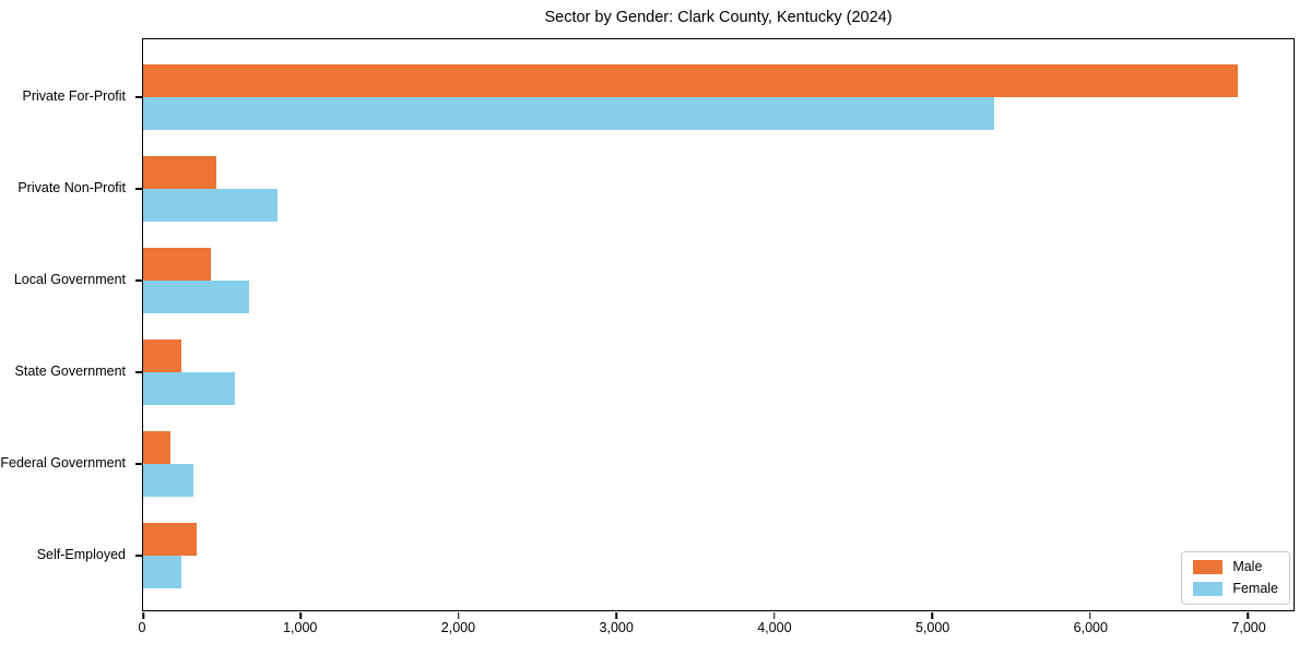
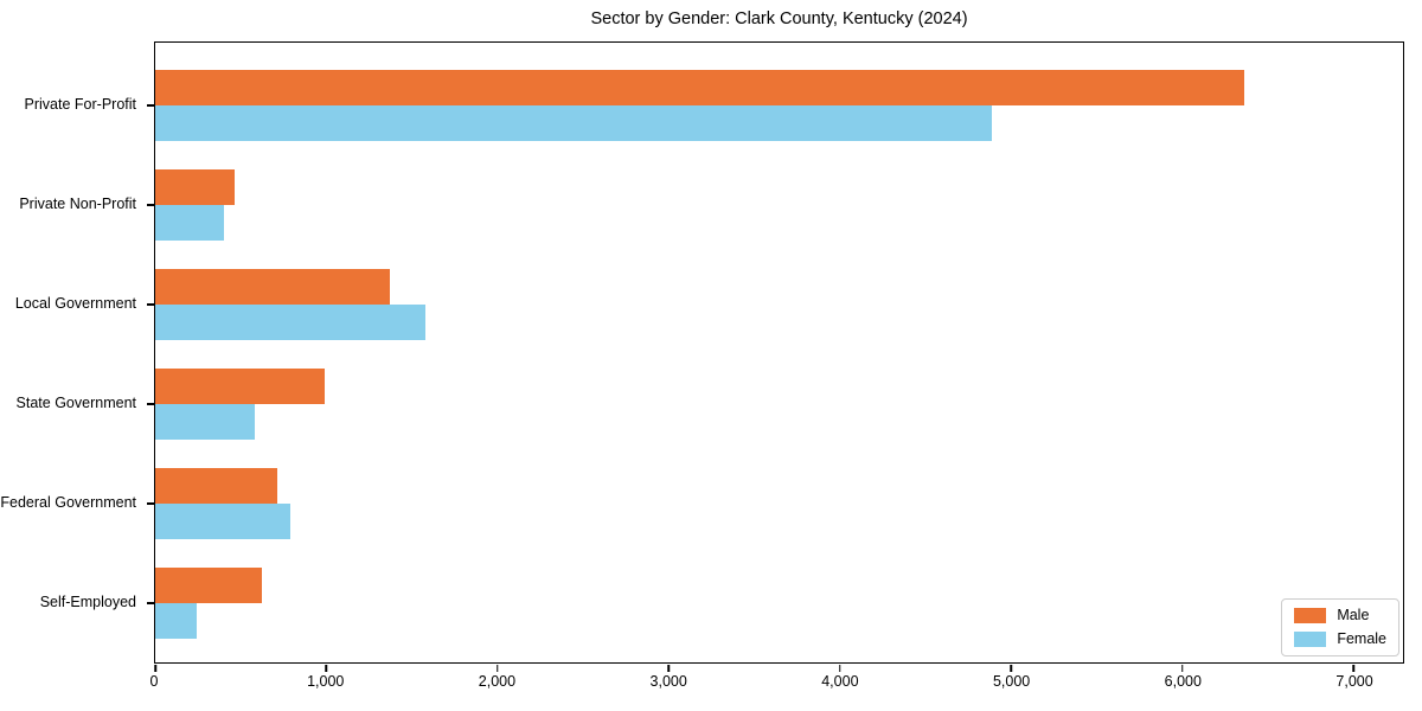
Male/Private For-Profit: 6940 -> 6360
Female/Private For-Profit: 5390 -> 4890
Female/Private Non-Profit: 850 -> 400
Male/Local Government: 430 -> 1370
Female/Local Government: 670 -> 1580
Male/State Government: 240 -> 990
Male/Federal Government: 180 -> 710
Female/Federal Government: 320 -> 790
Male/Self-Employed: 340 -> 620
